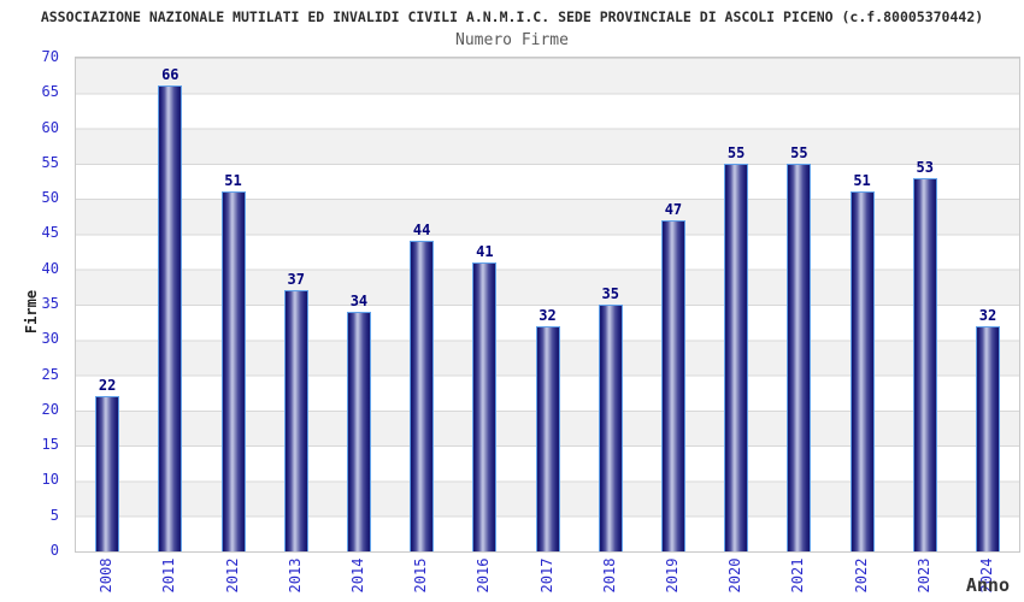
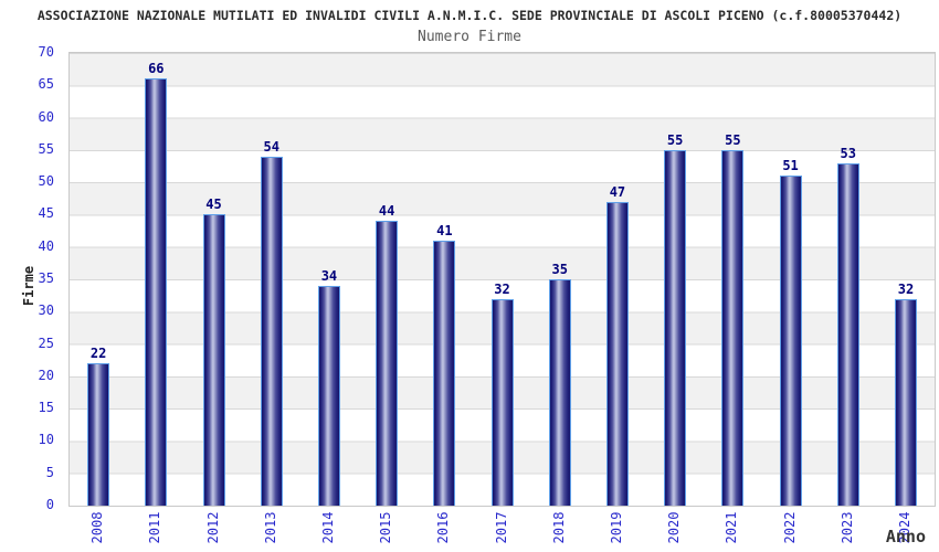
2012: 51 -> 45
2013: 37 -> 54
